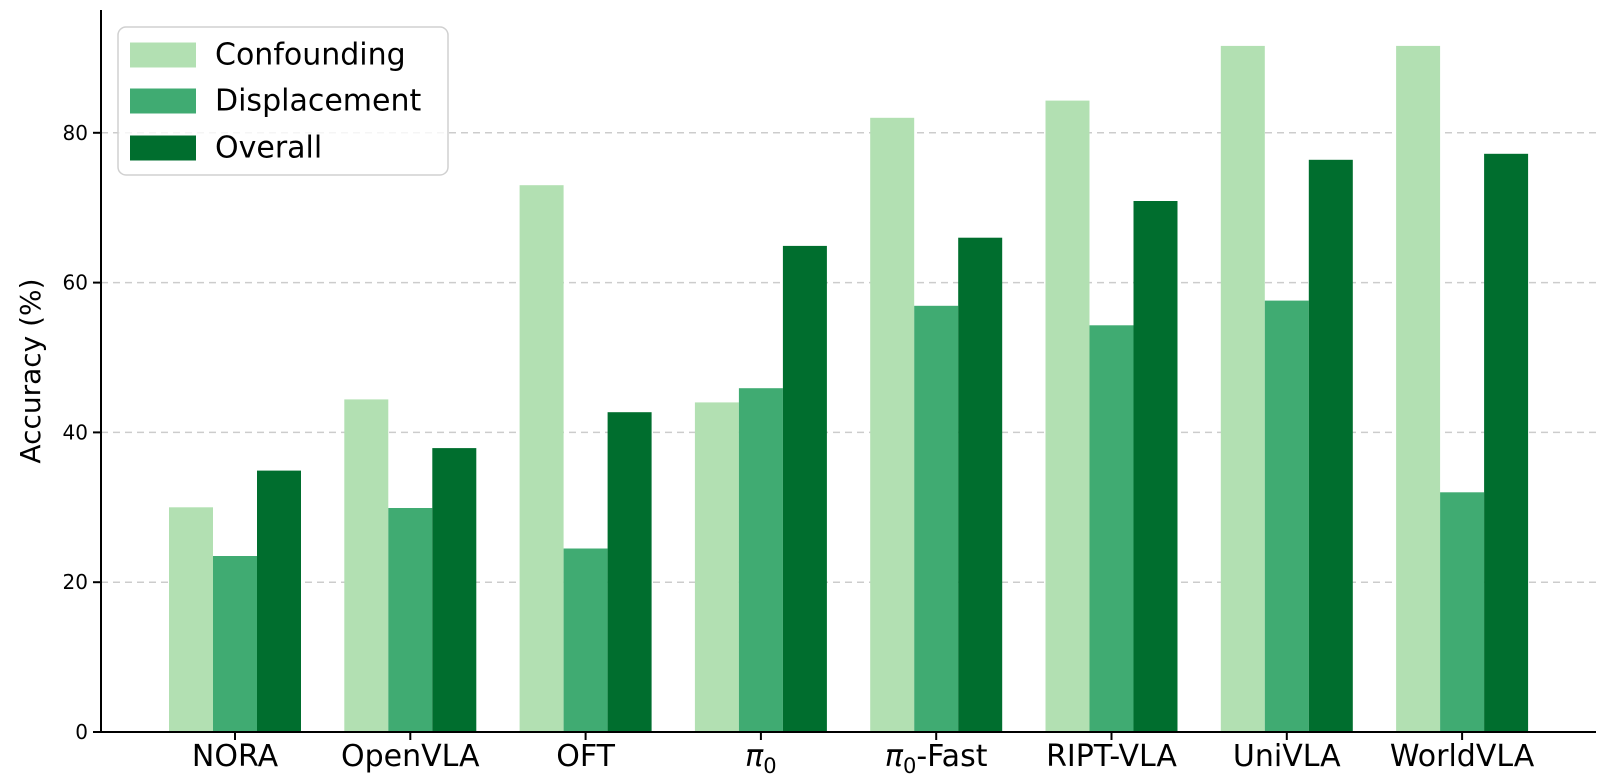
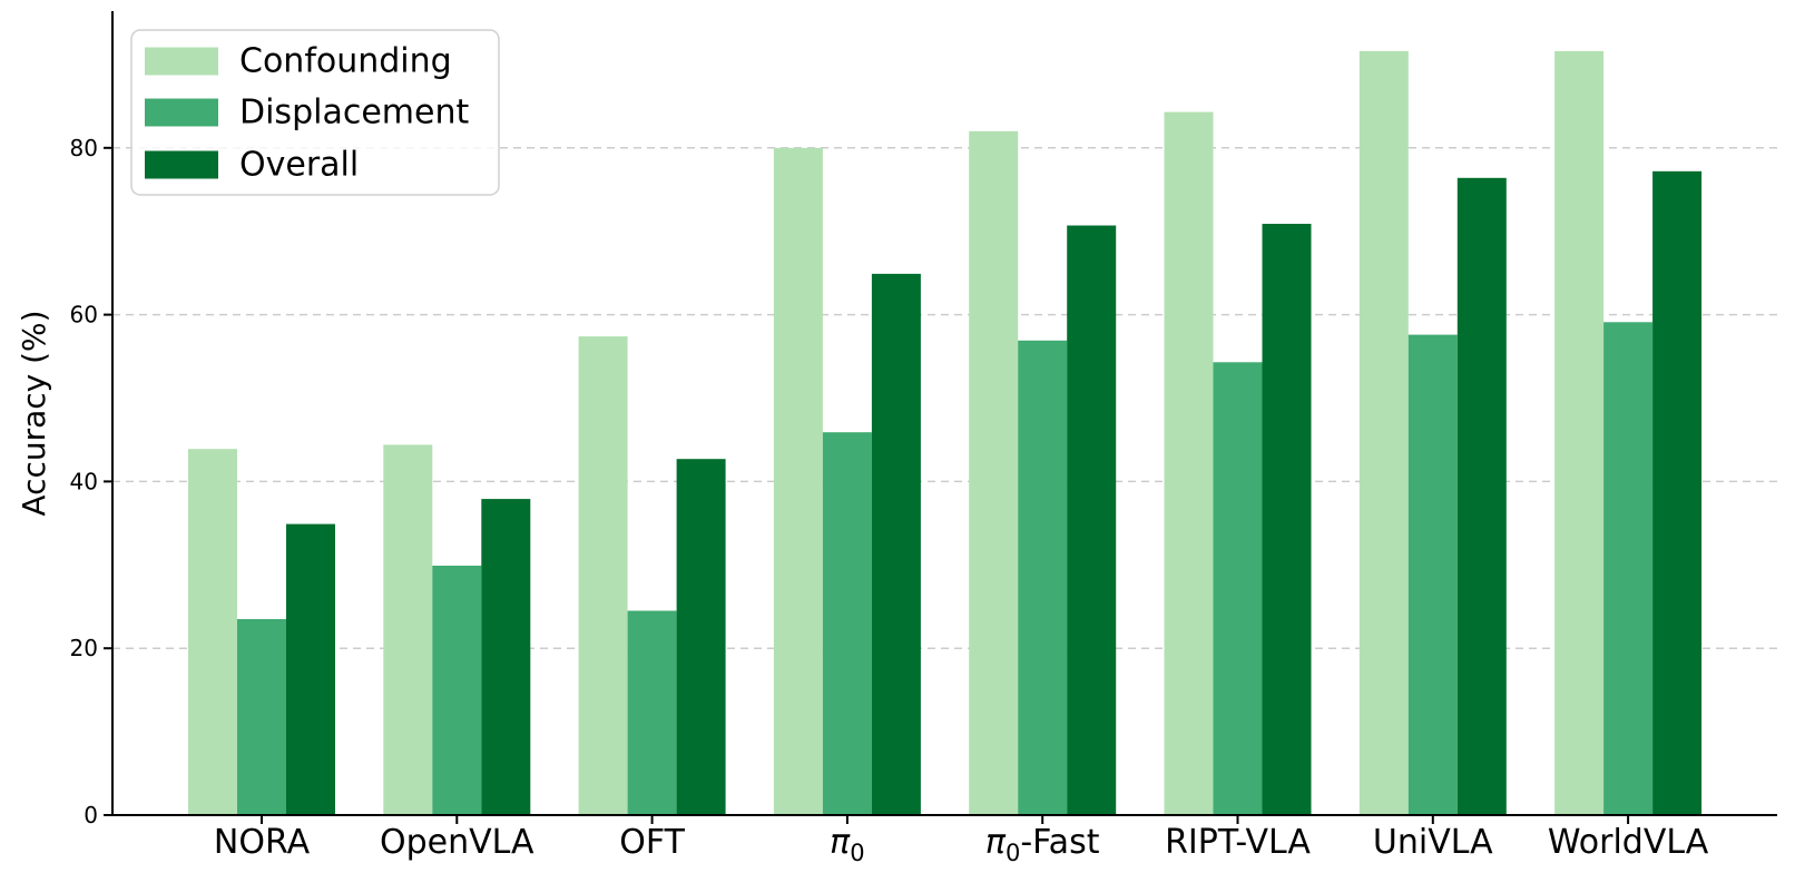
Confounding/NORA: 30 -> 44
Confounding/OFT: 73 -> 57
Confounding/π0: 44 -> 80
Overall/π0-Fast: 66 -> 71
Displacement/WorldVLA: 32 -> 59
